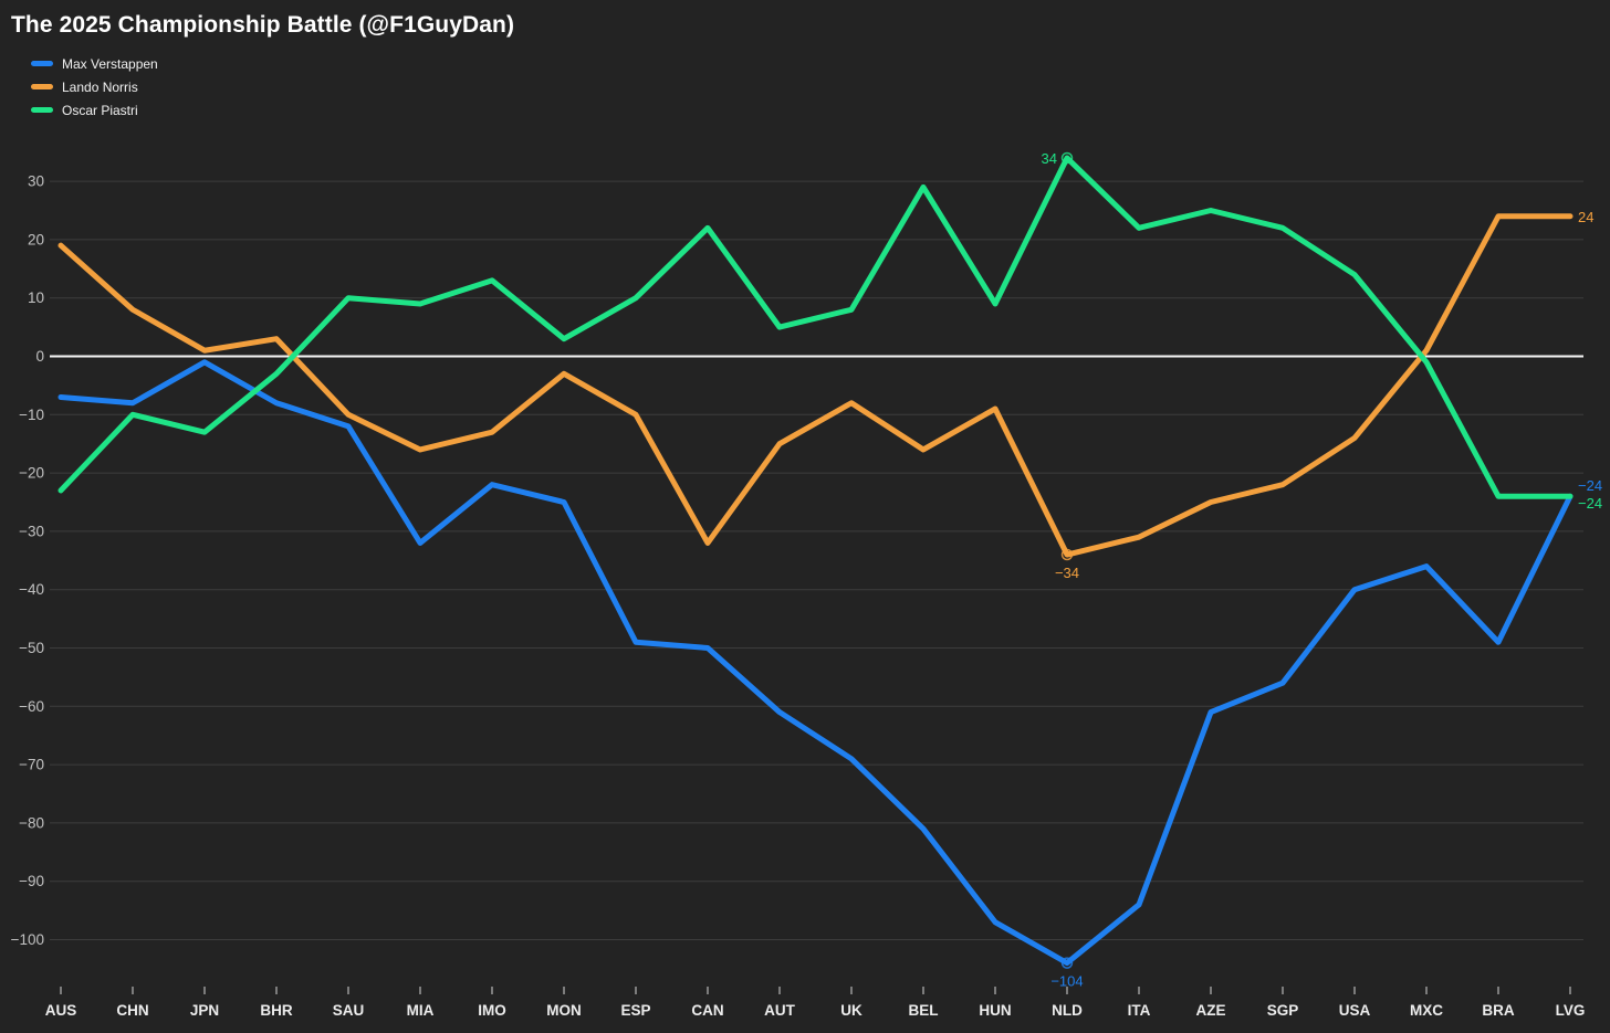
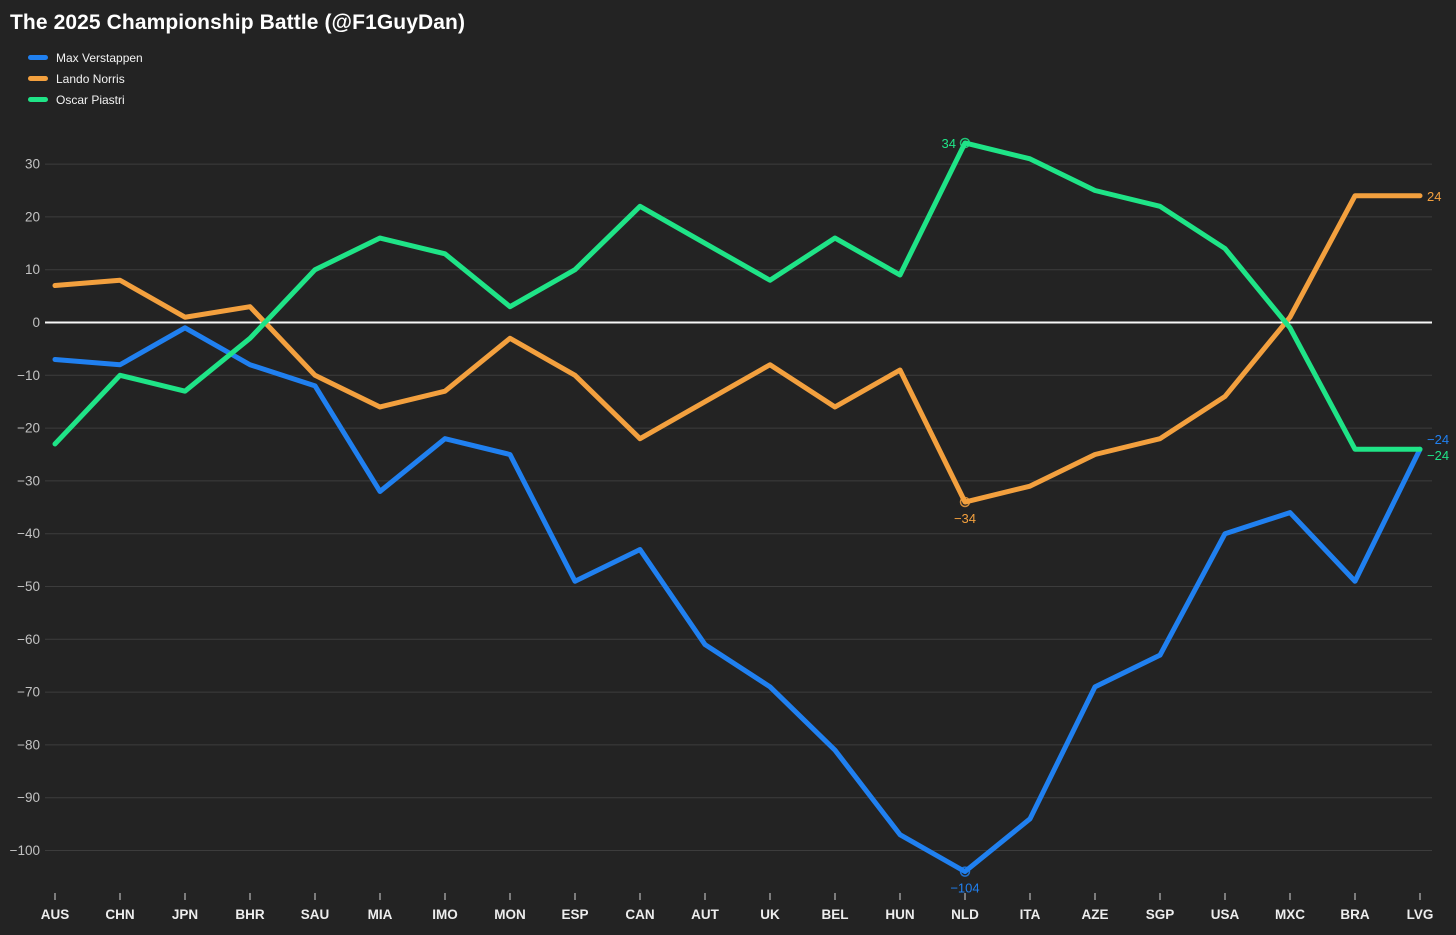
Lando Norris/AUS: 19 -> 7
Oscar Piastri/MIA: 9 -> 16
Max Verstappen/CAN: -50 -> -43
Lando Norris/CAN: -32 -> -22
Oscar Piastri/AUT: 5 -> 15
Oscar Piastri/BEL: 29 -> 16
Oscar Piastri/ITA: 22 -> 31
Max Verstappen/AZE: -61 -> -69
Max Verstappen/SGP: -56 -> -63
